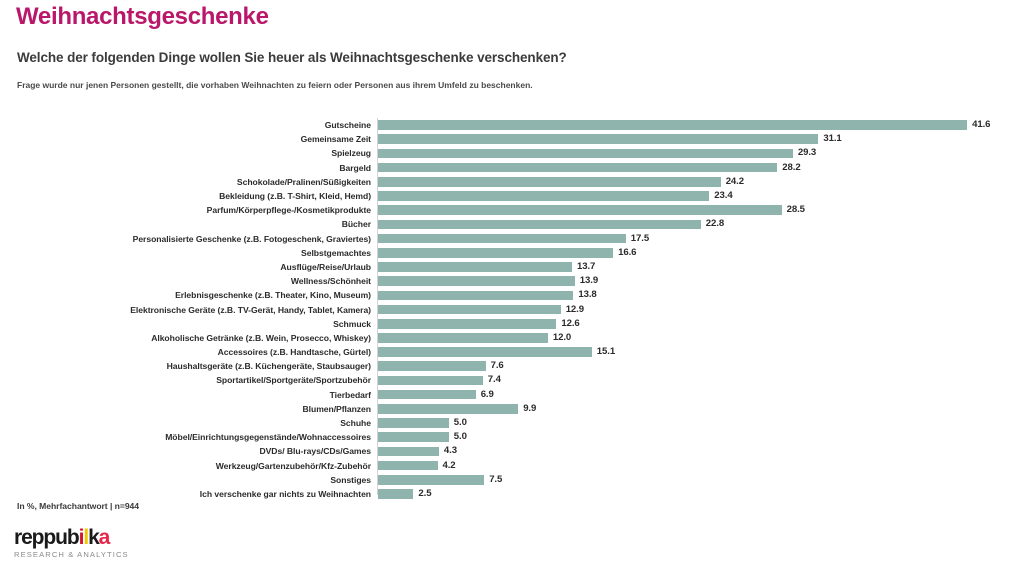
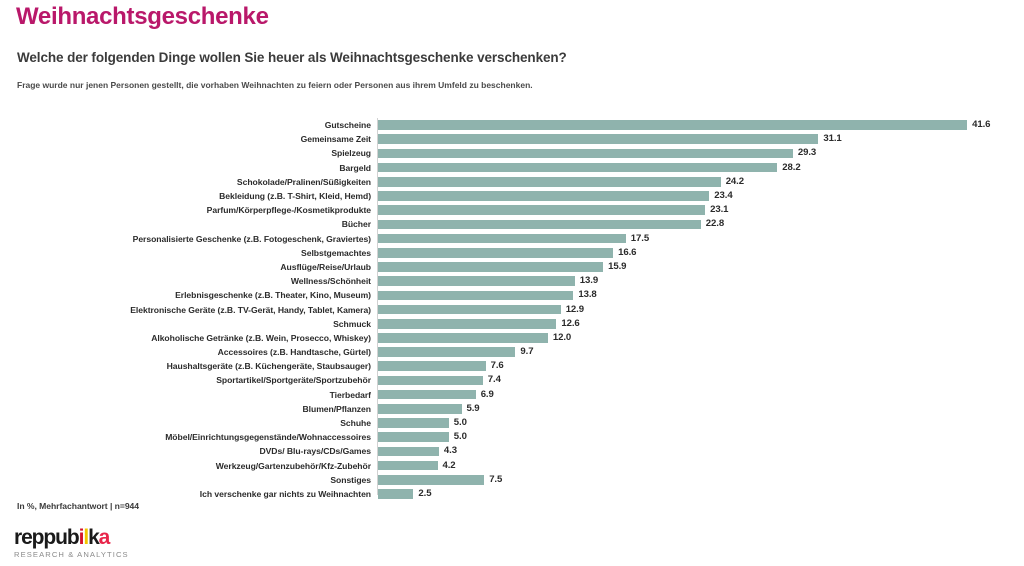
Parfum/Körperpflege-/Kosmetikprodukte: 28.5 -> 23.1
Ausflüge/Reise/Urlaub: 13.7 -> 15.9
Accessoires (z.B. Handtasche, Gürtel): 15.1 -> 9.7
Blumen/Pflanzen: 9.9 -> 5.9
